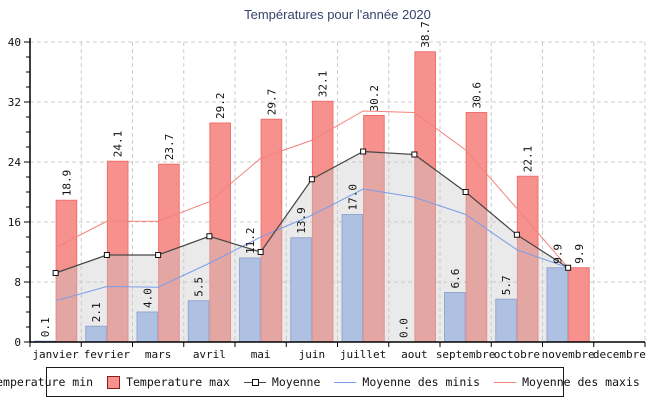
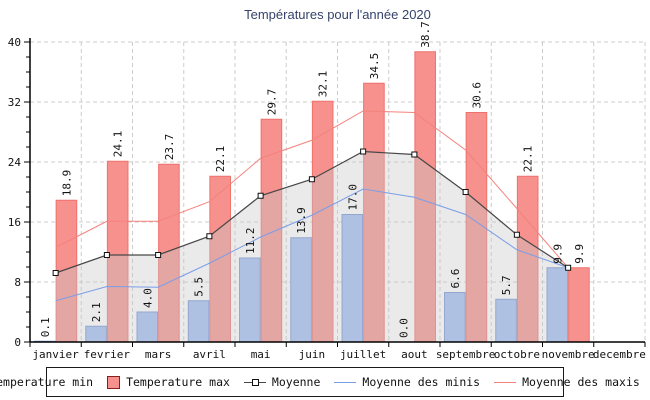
Temperature max/avril: 29.2 -> 22.1
Moyenne/mai: 12 -> 20
Temperature max/juillet: 30.2 -> 34.5
